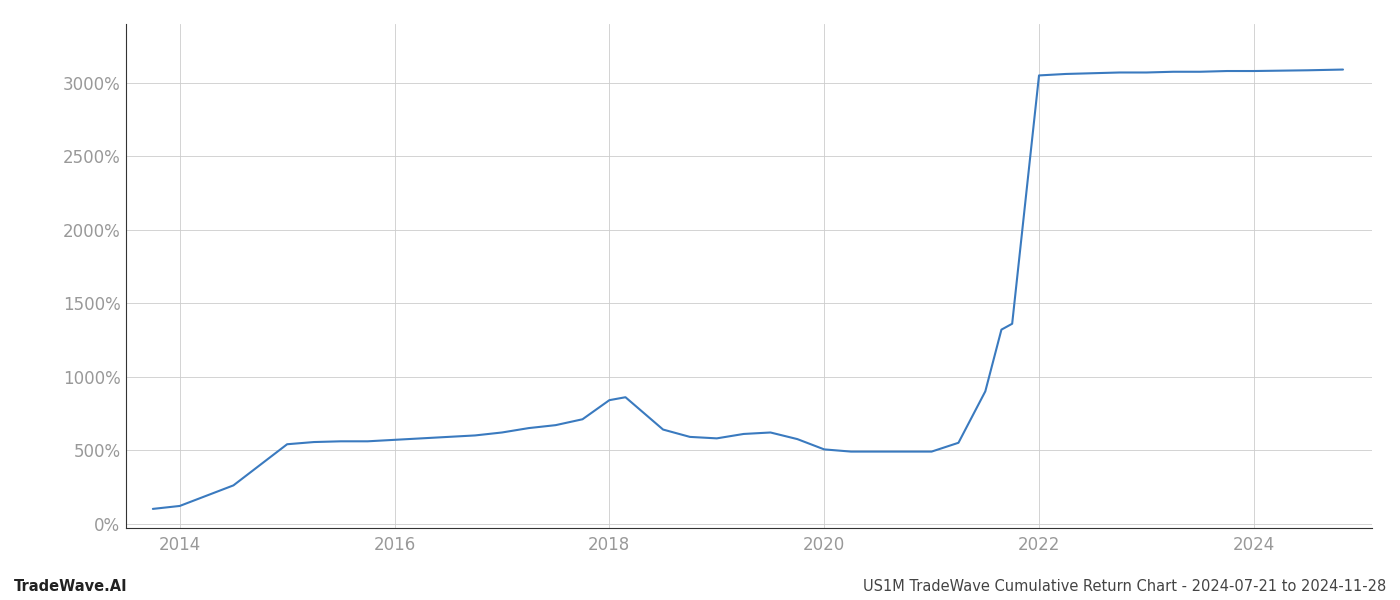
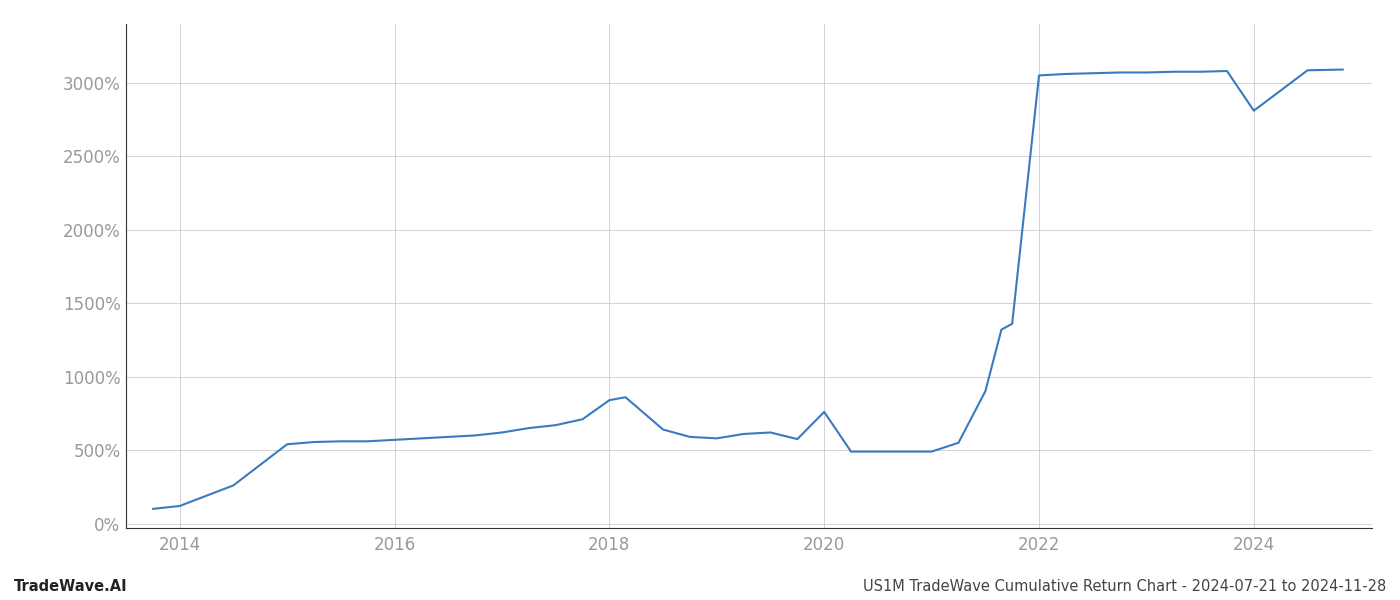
2020: 500% -> 760%
2024: 3080% -> 2810%
